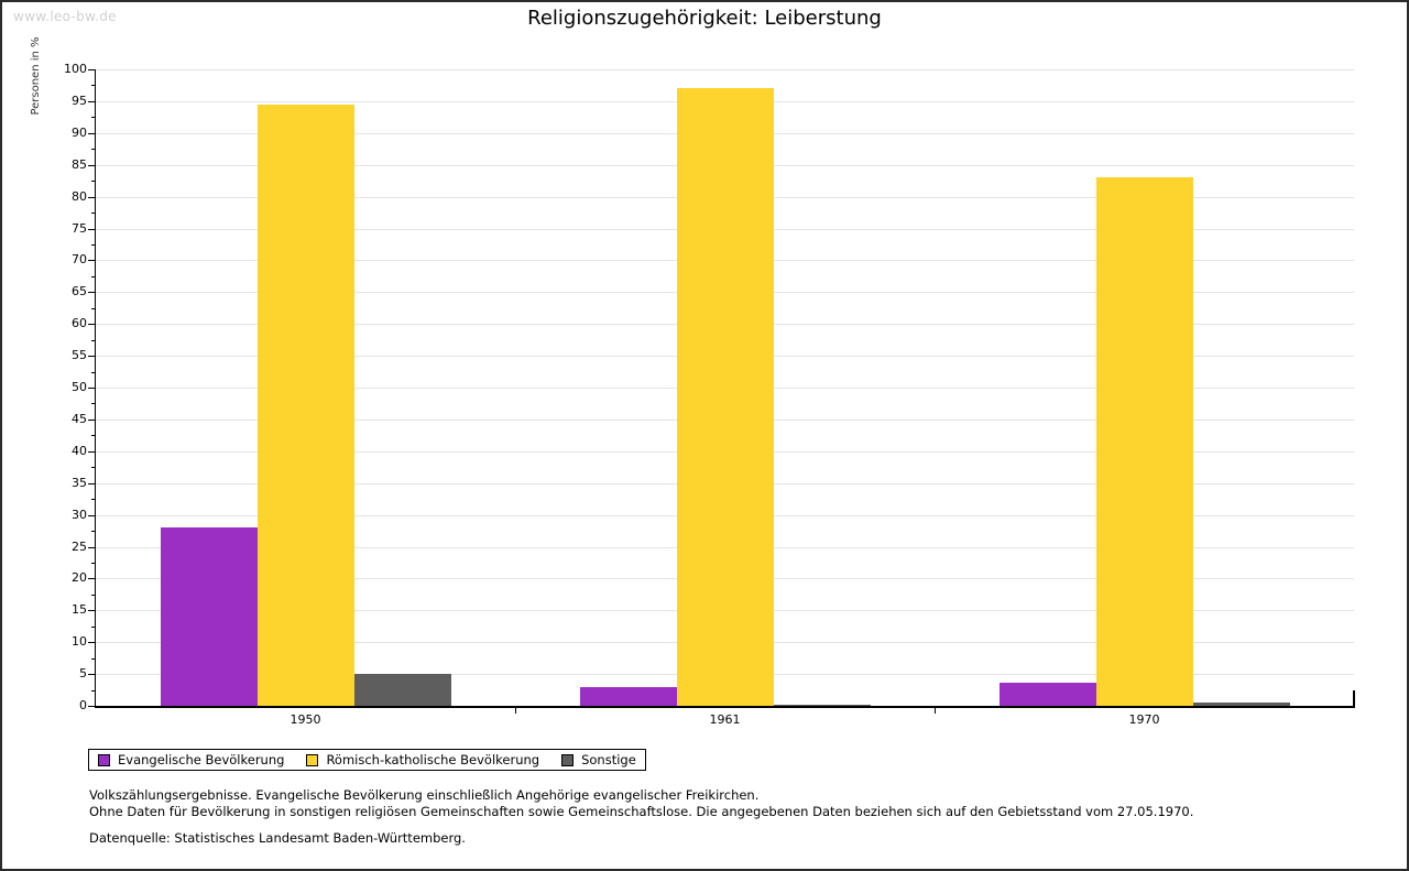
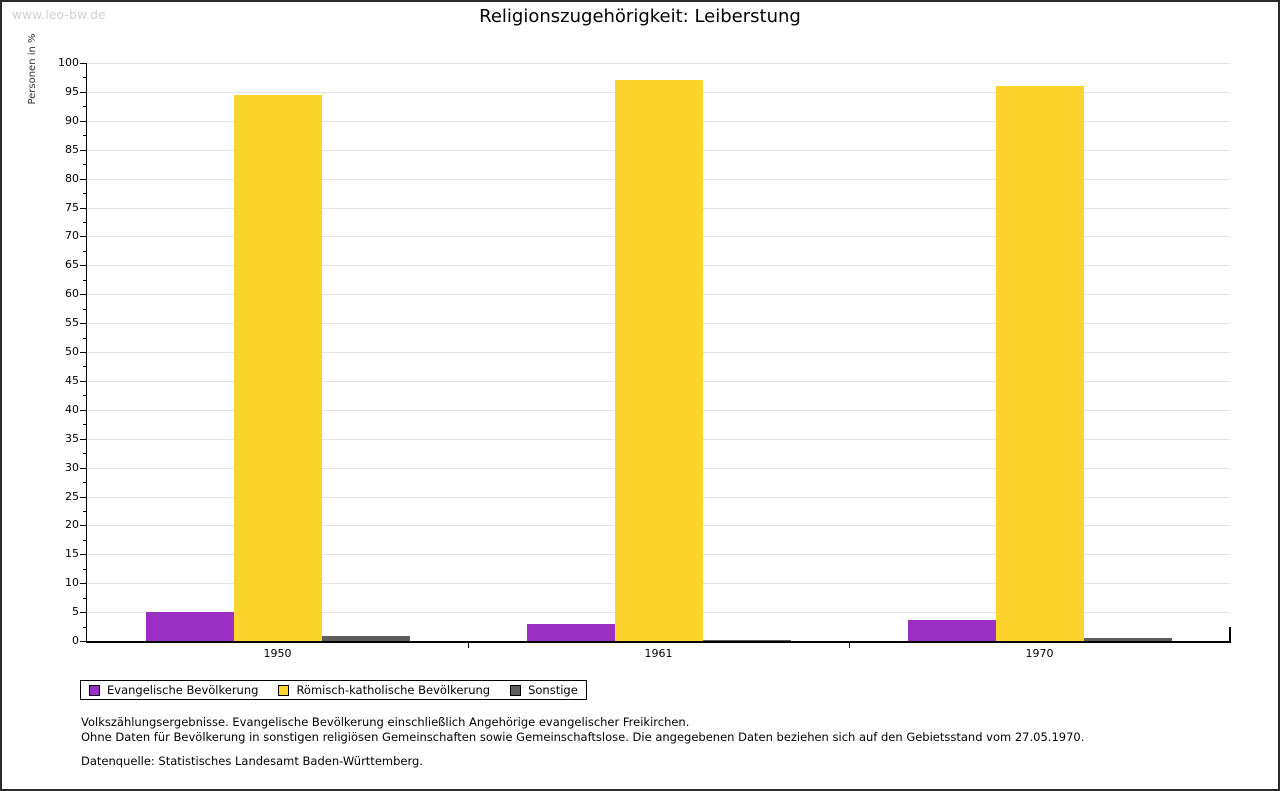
Evangelische Bevölkerung/1950: 28 -> 5
Sonstige/1950: 5 -> 1
Römisch-katholische Bevölkerung/1970: 83 -> 96
